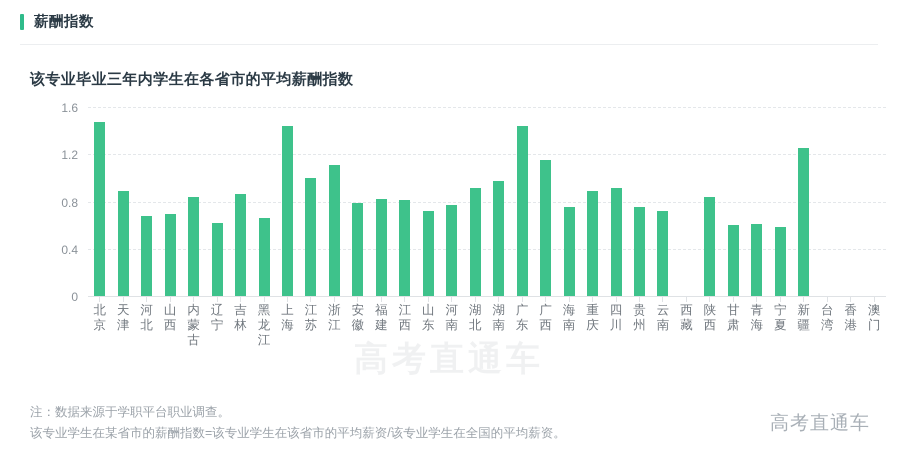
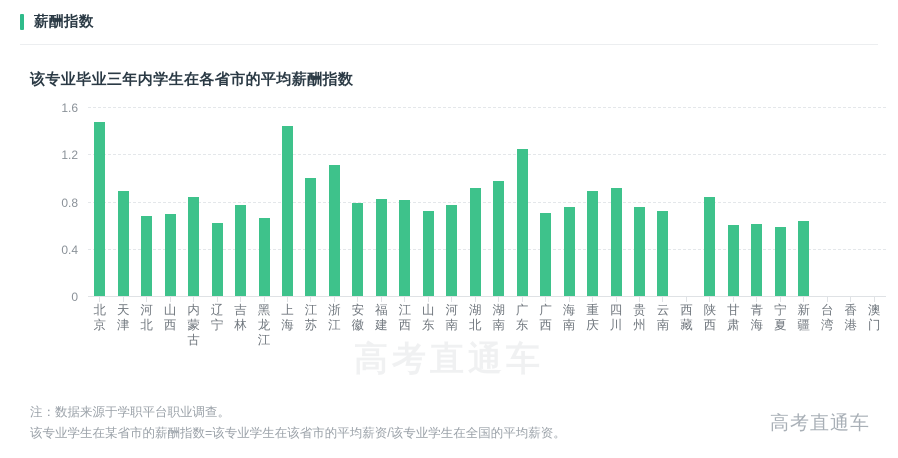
吉林: 0.87 -> 0.78
广东: 1.45 -> 1.25
广西: 1.16 -> 0.71
新疆: 1.26 -> 0.64
